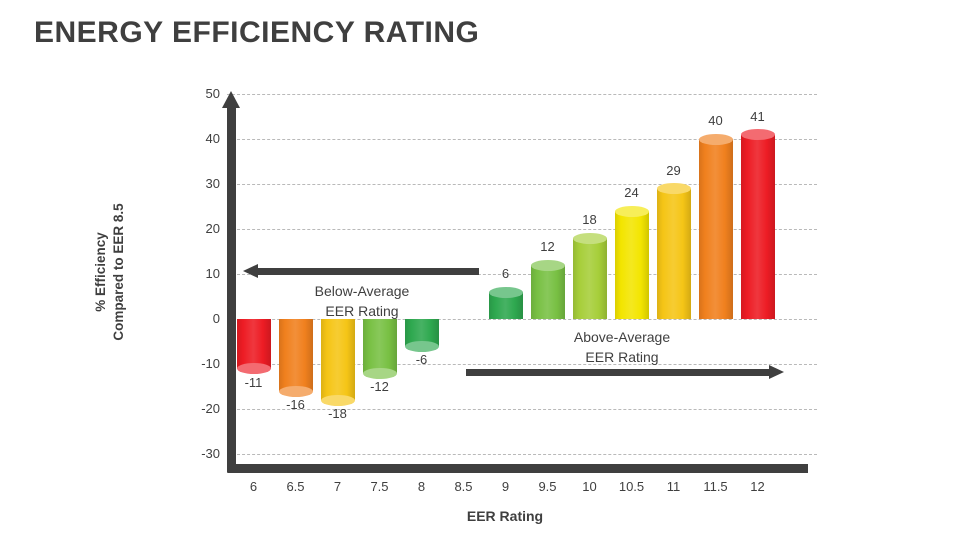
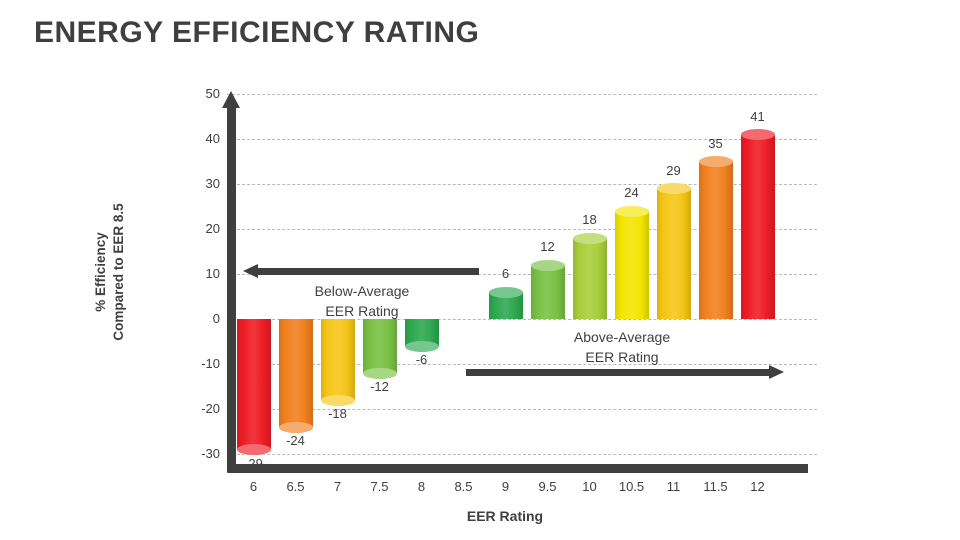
6: -11 -> -29
6.5: -16 -> -24
11.5: 40 -> 35
